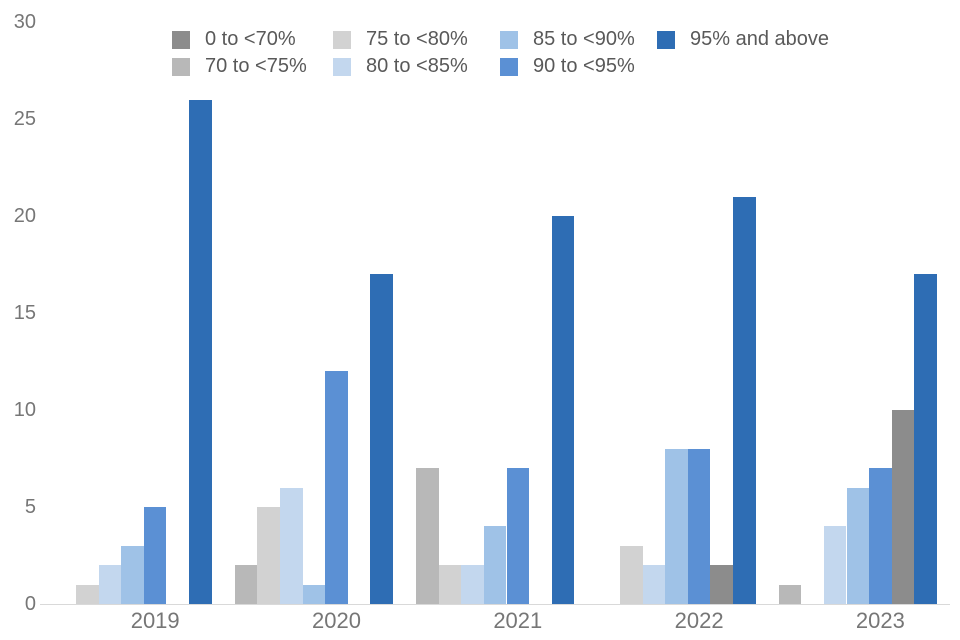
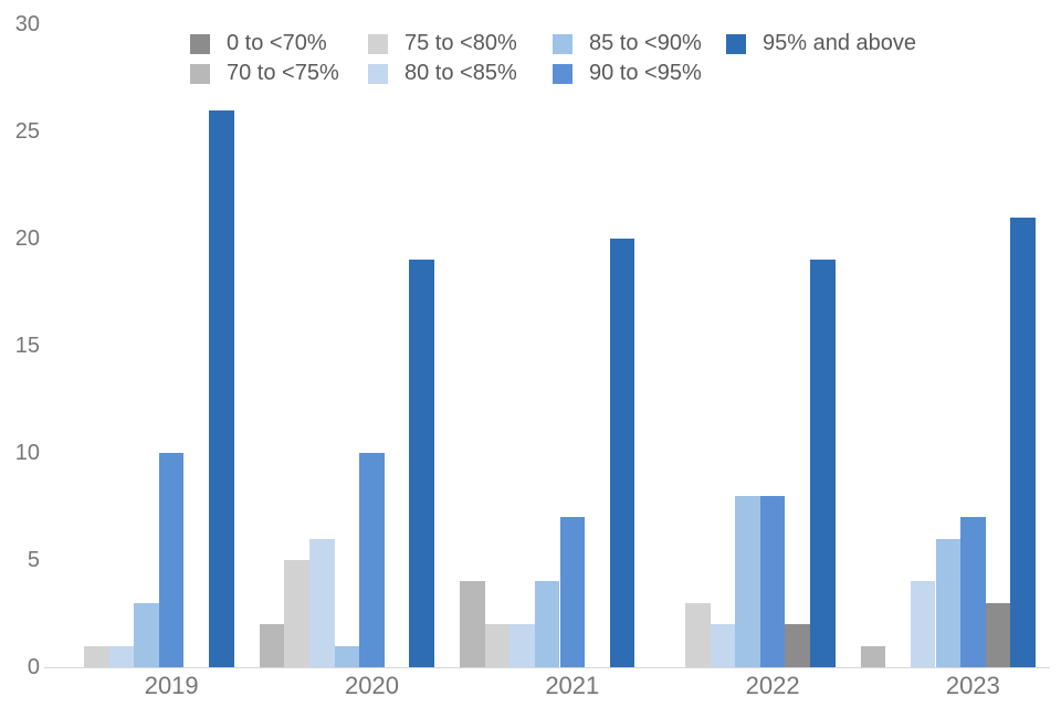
80 to <85%/2019: 2 -> 1
90 to <95%/2019: 5 -> 10
90 to <95%/2020: 12 -> 10
95% and above/2020: 17 -> 19
70 to <75%/2021: 7 -> 4
95% and above/2022: 21 -> 19
0 to <70%/2023: 10 -> 3
95% and above/2023: 17 -> 21
